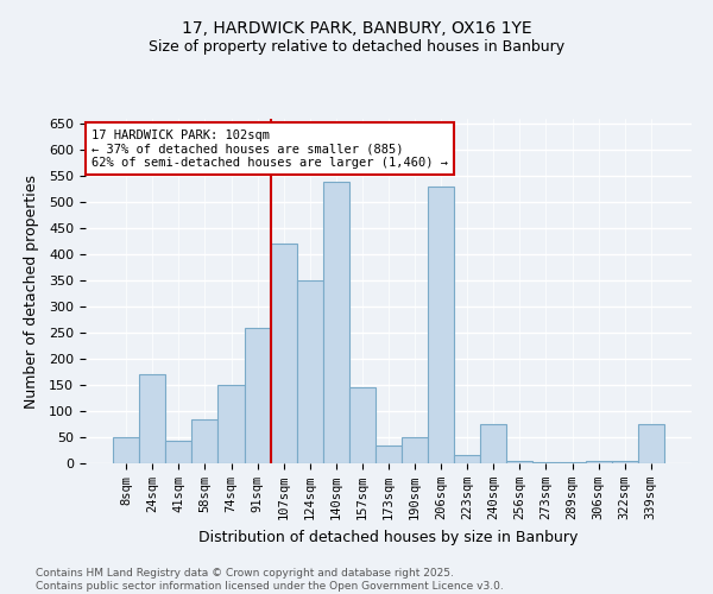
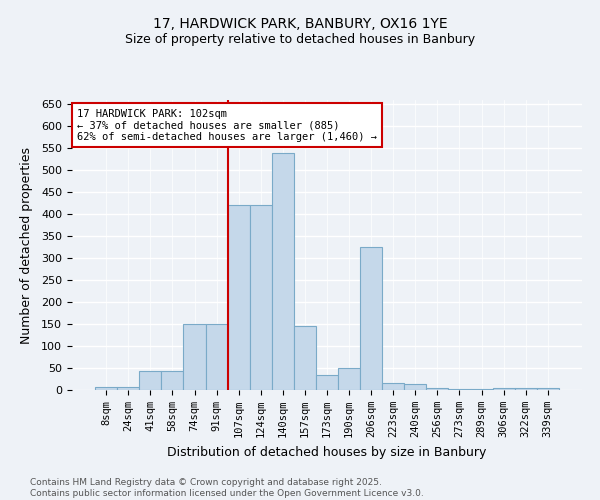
8sqm: 50 -> 7
24sqm: 170 -> 7
58sqm: 85 -> 43
91sqm: 260 -> 150
124sqm: 350 -> 420
206sqm: 530 -> 325
240sqm: 75 -> 13
339sqm: 75 -> 5
